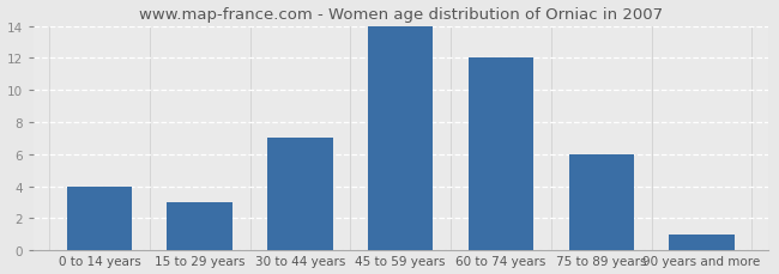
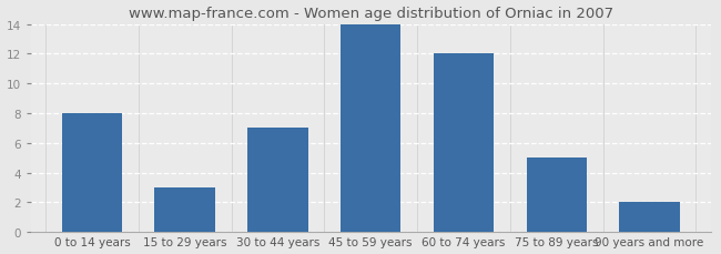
0 to 14 years: 4 -> 8
75 to 89 years: 6 -> 5
90 years and more: 1 -> 2
